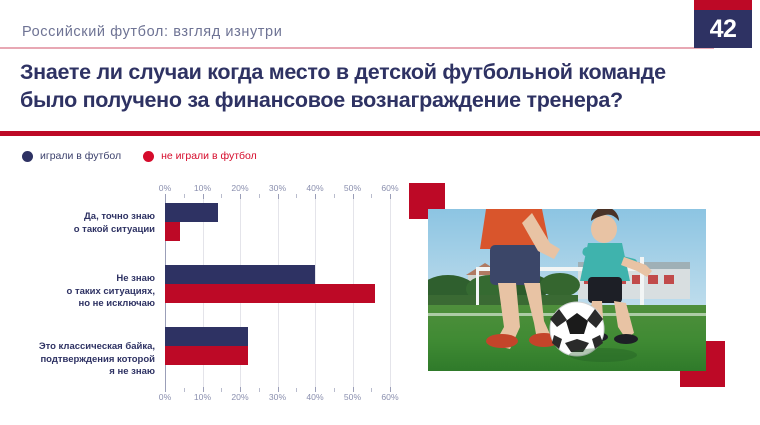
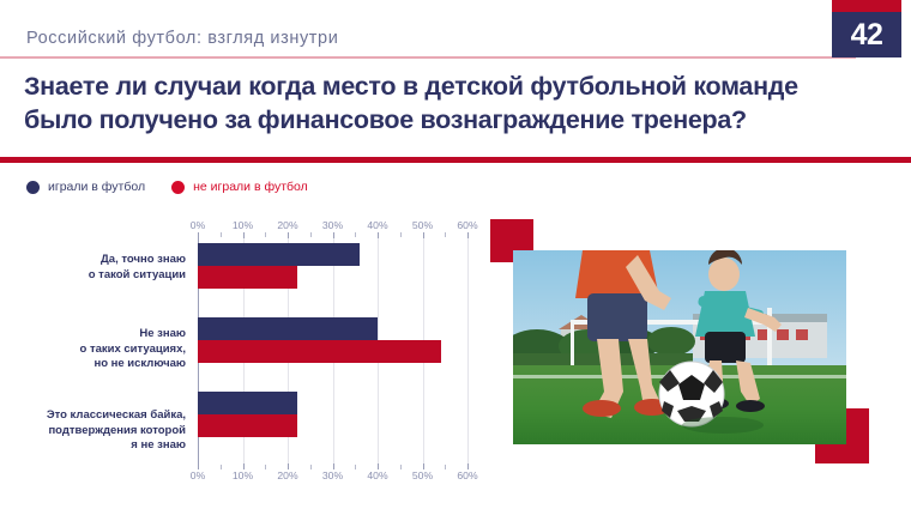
играли в футбол/Да, точно знаю о такой ситуации: 14% -> 36%
не играли в футбол/Да, точно знаю о такой ситуации: 4% -> 22%
не играли в футбол/Не знаю о таких ситуациях, но не исключаю: 56% -> 54%
